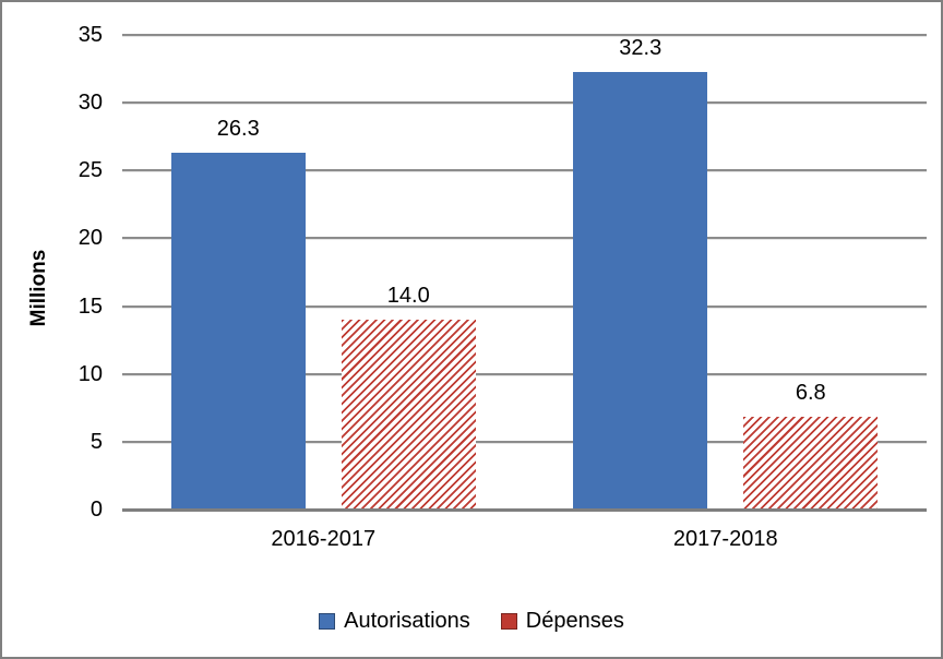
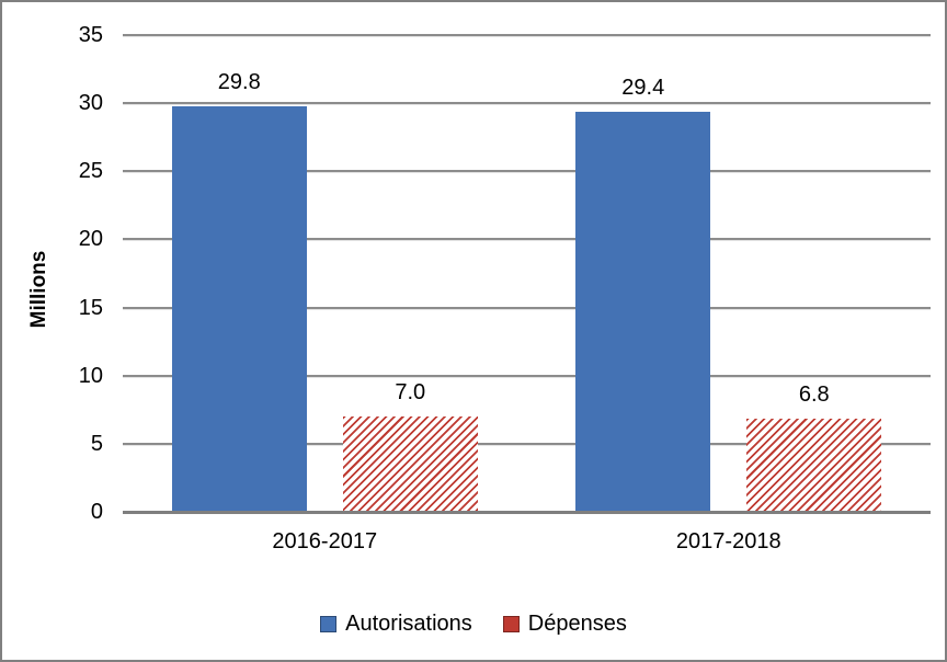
Autorisations/2016-2017: 26.3 -> 29.8
Dépenses/2016-2017: 14.0 -> 7.0
Autorisations/2017-2018: 32.3 -> 29.4
